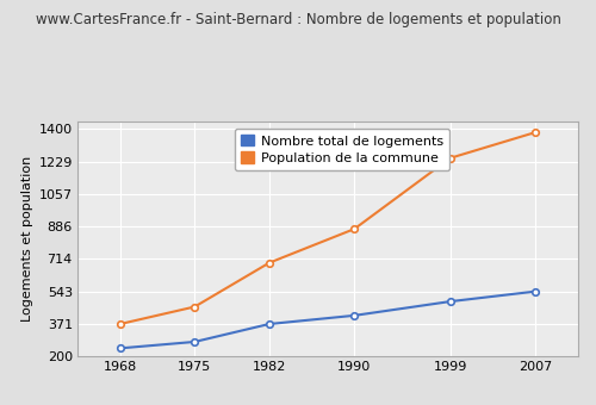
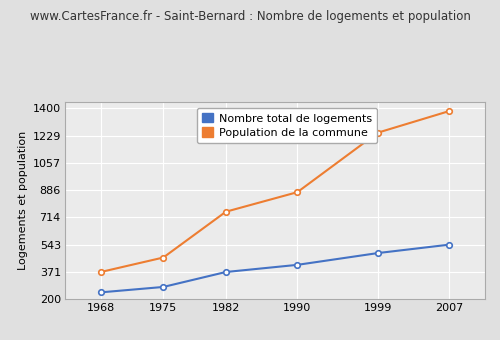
Population de la commune/1982: 690 -> 750
